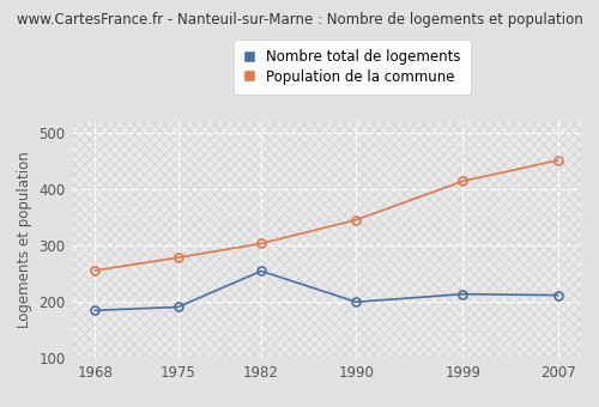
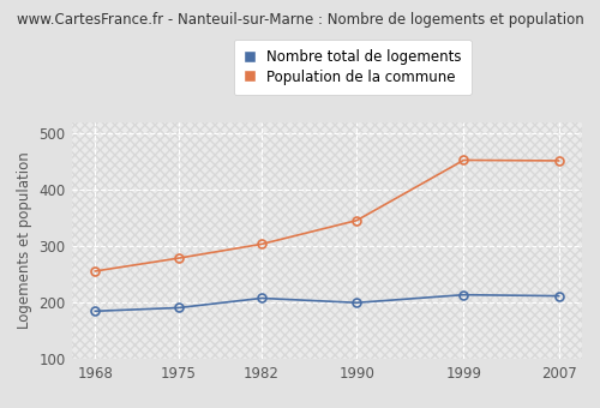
Nombre total de logements/1982: 255 -> 208
Population de la commune/1999: 415 -> 453
